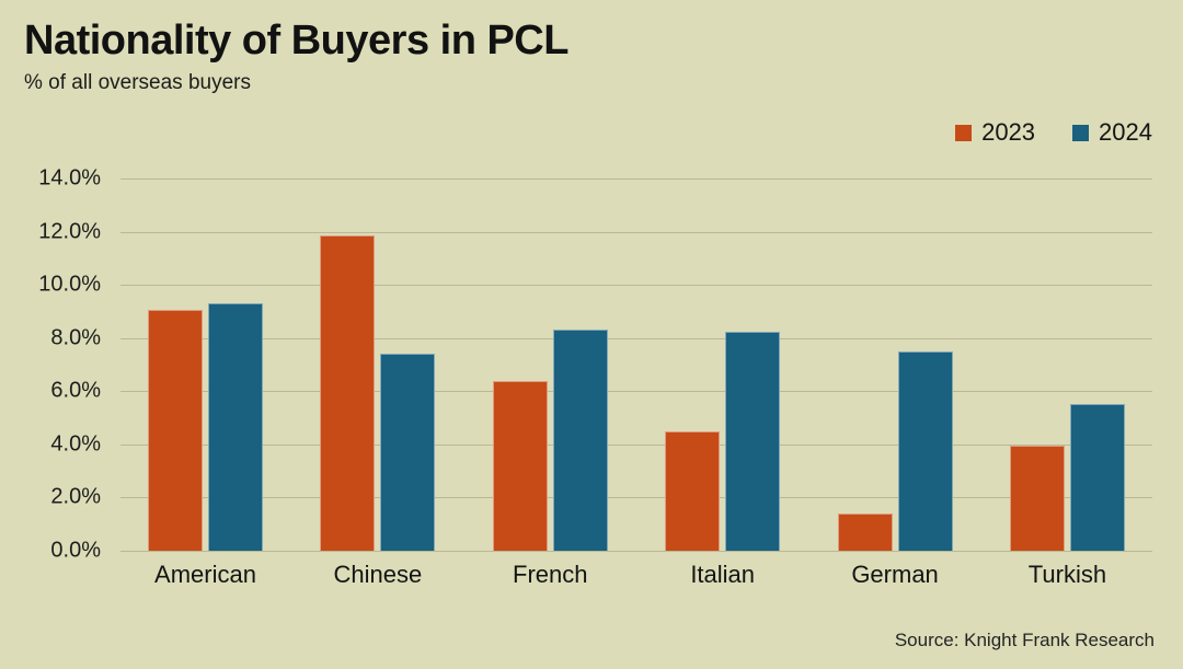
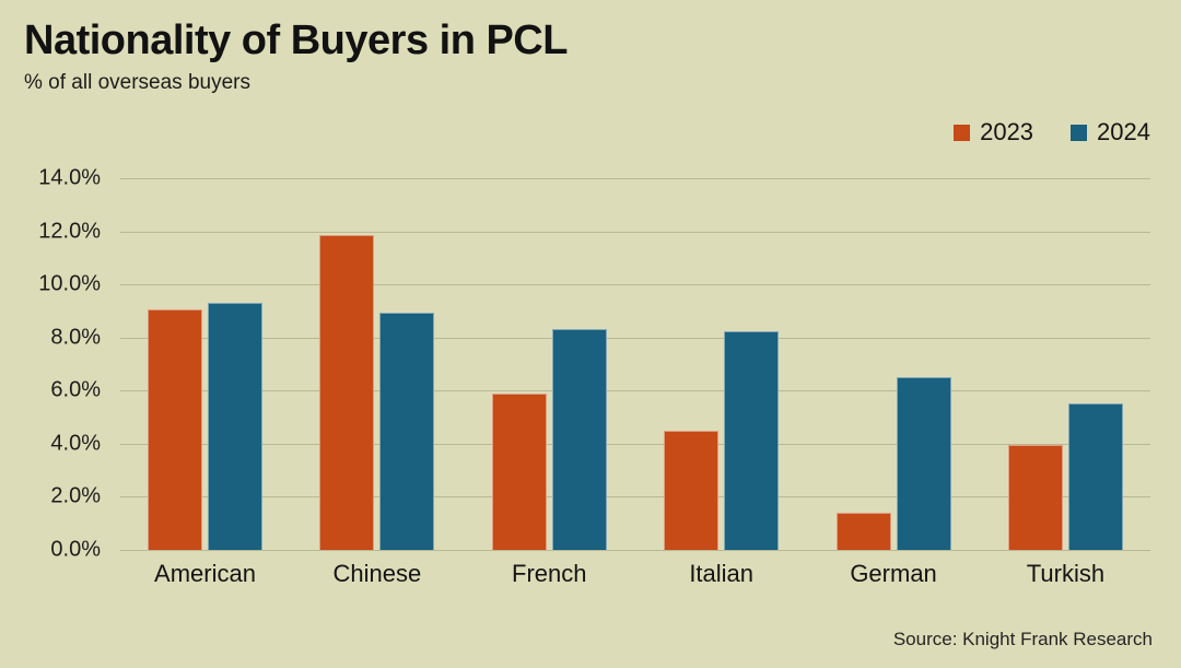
2024/Chinese: 7.4% -> 8.9%
2023/French: 6.4% -> 5.9%
2024/German: 7.5% -> 6.5%
